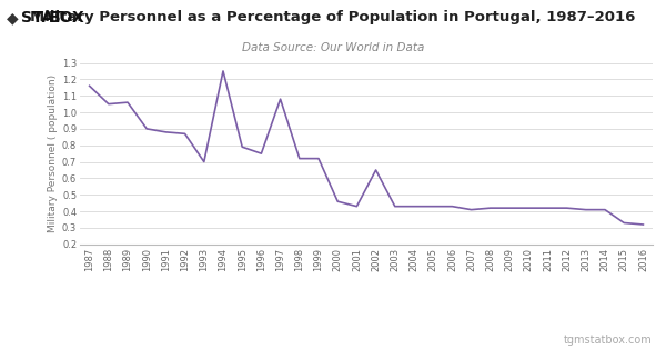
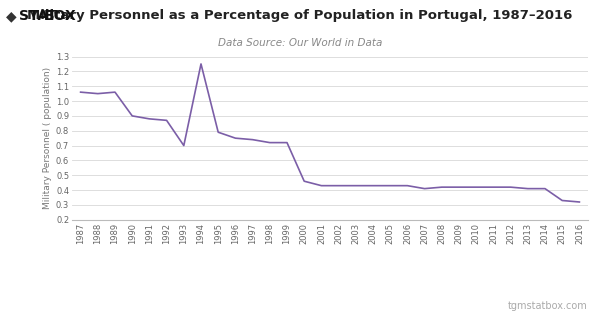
1987: 1.16 -> 1.06
1997: 1.08 -> 0.74
2002: 0.65 -> 0.43
